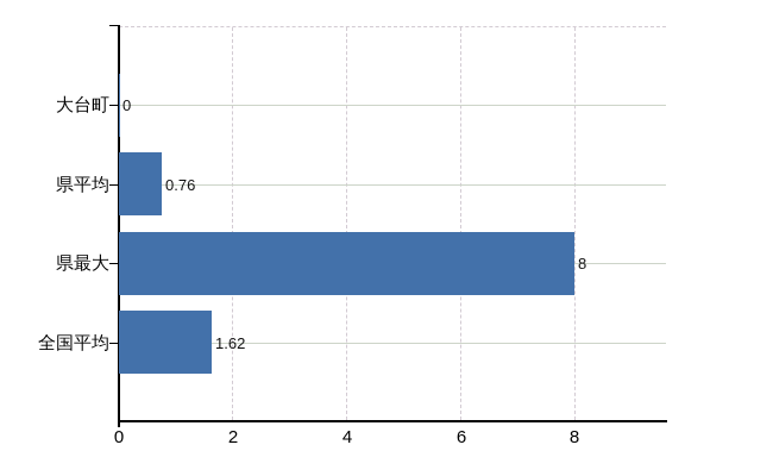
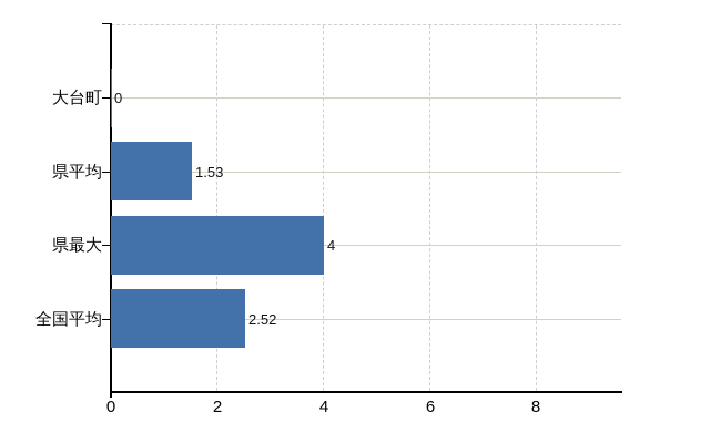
県平均: 0.76 -> 1.53
県最大: 8 -> 4
全国平均: 1.62 -> 2.52
